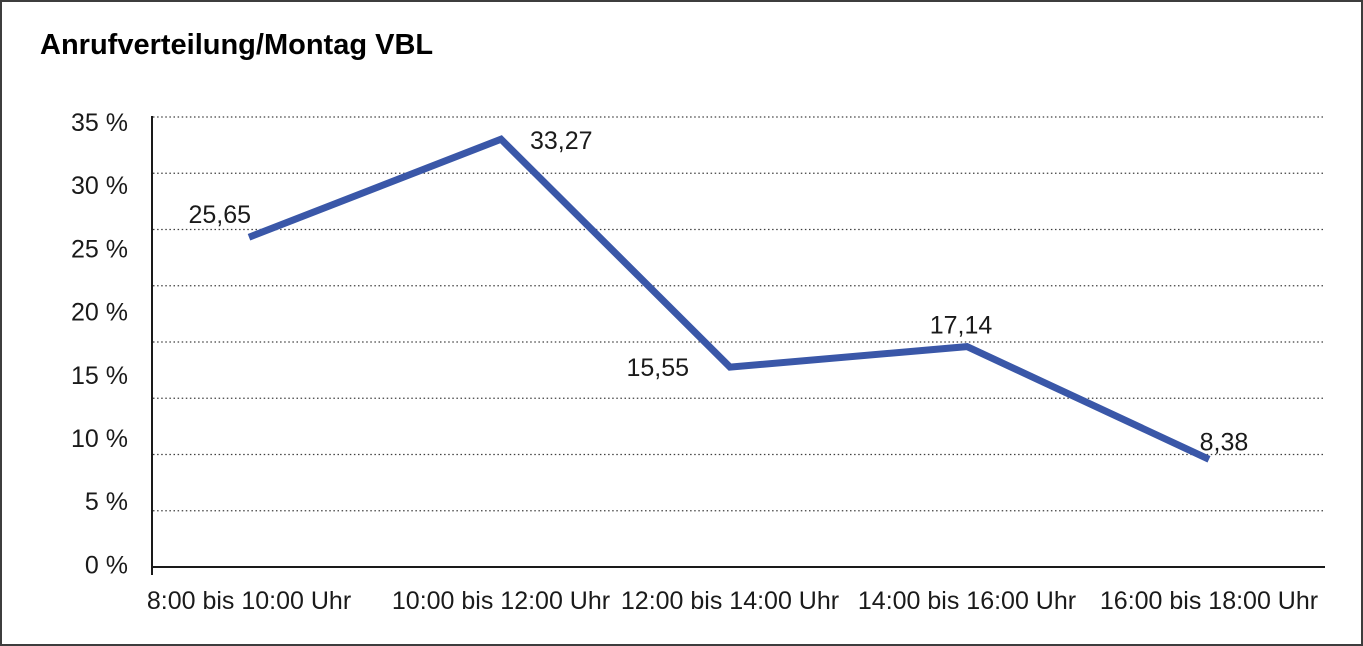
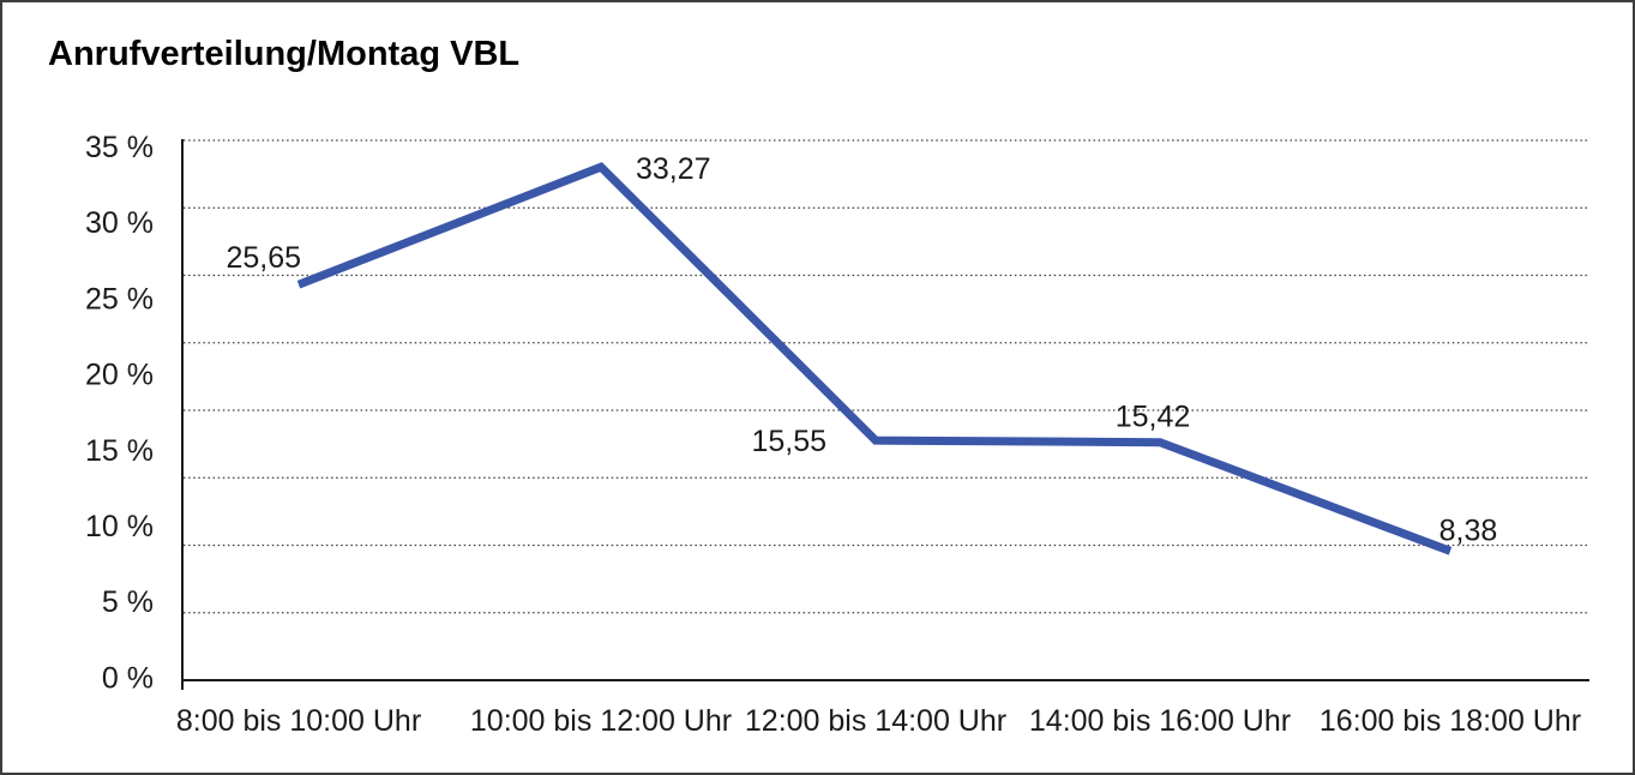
14:00 bis 16:00 Uhr: 17,14 -> 15,42
